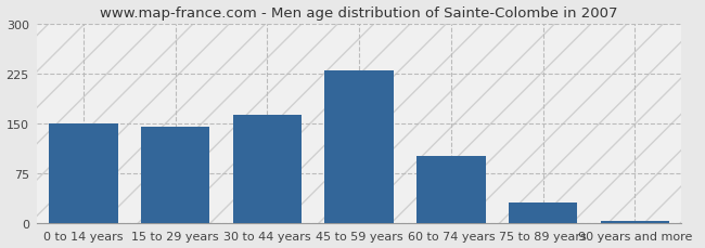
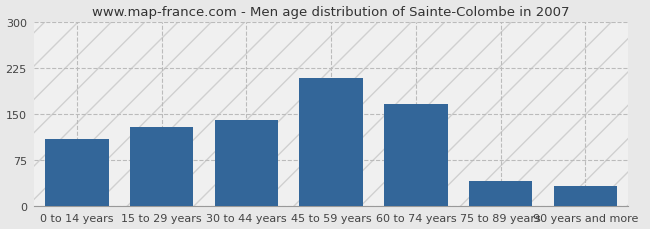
0 to 14 years: 150 -> 108
15 to 29 years: 144 -> 128
30 to 44 years: 162 -> 140
45 to 59 years: 230 -> 208
60 to 74 years: 100 -> 166
75 to 89 years: 30 -> 40
90 years and more: 3 -> 32
